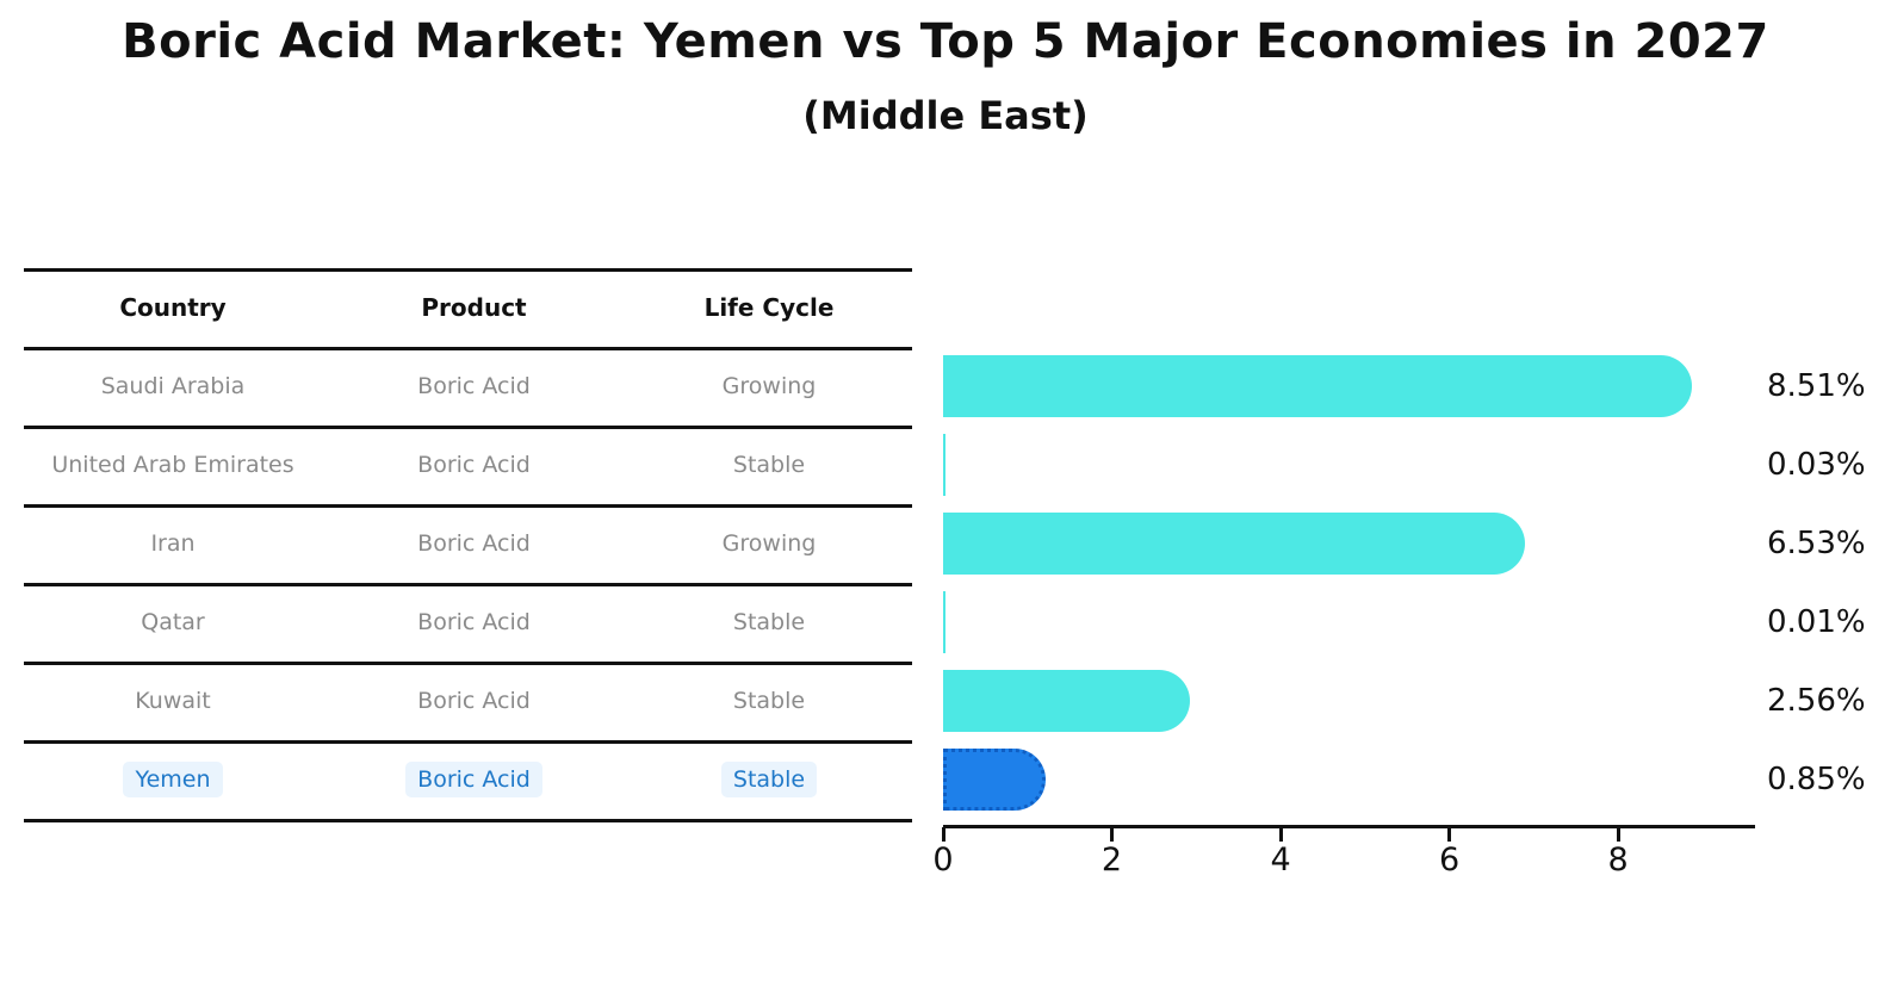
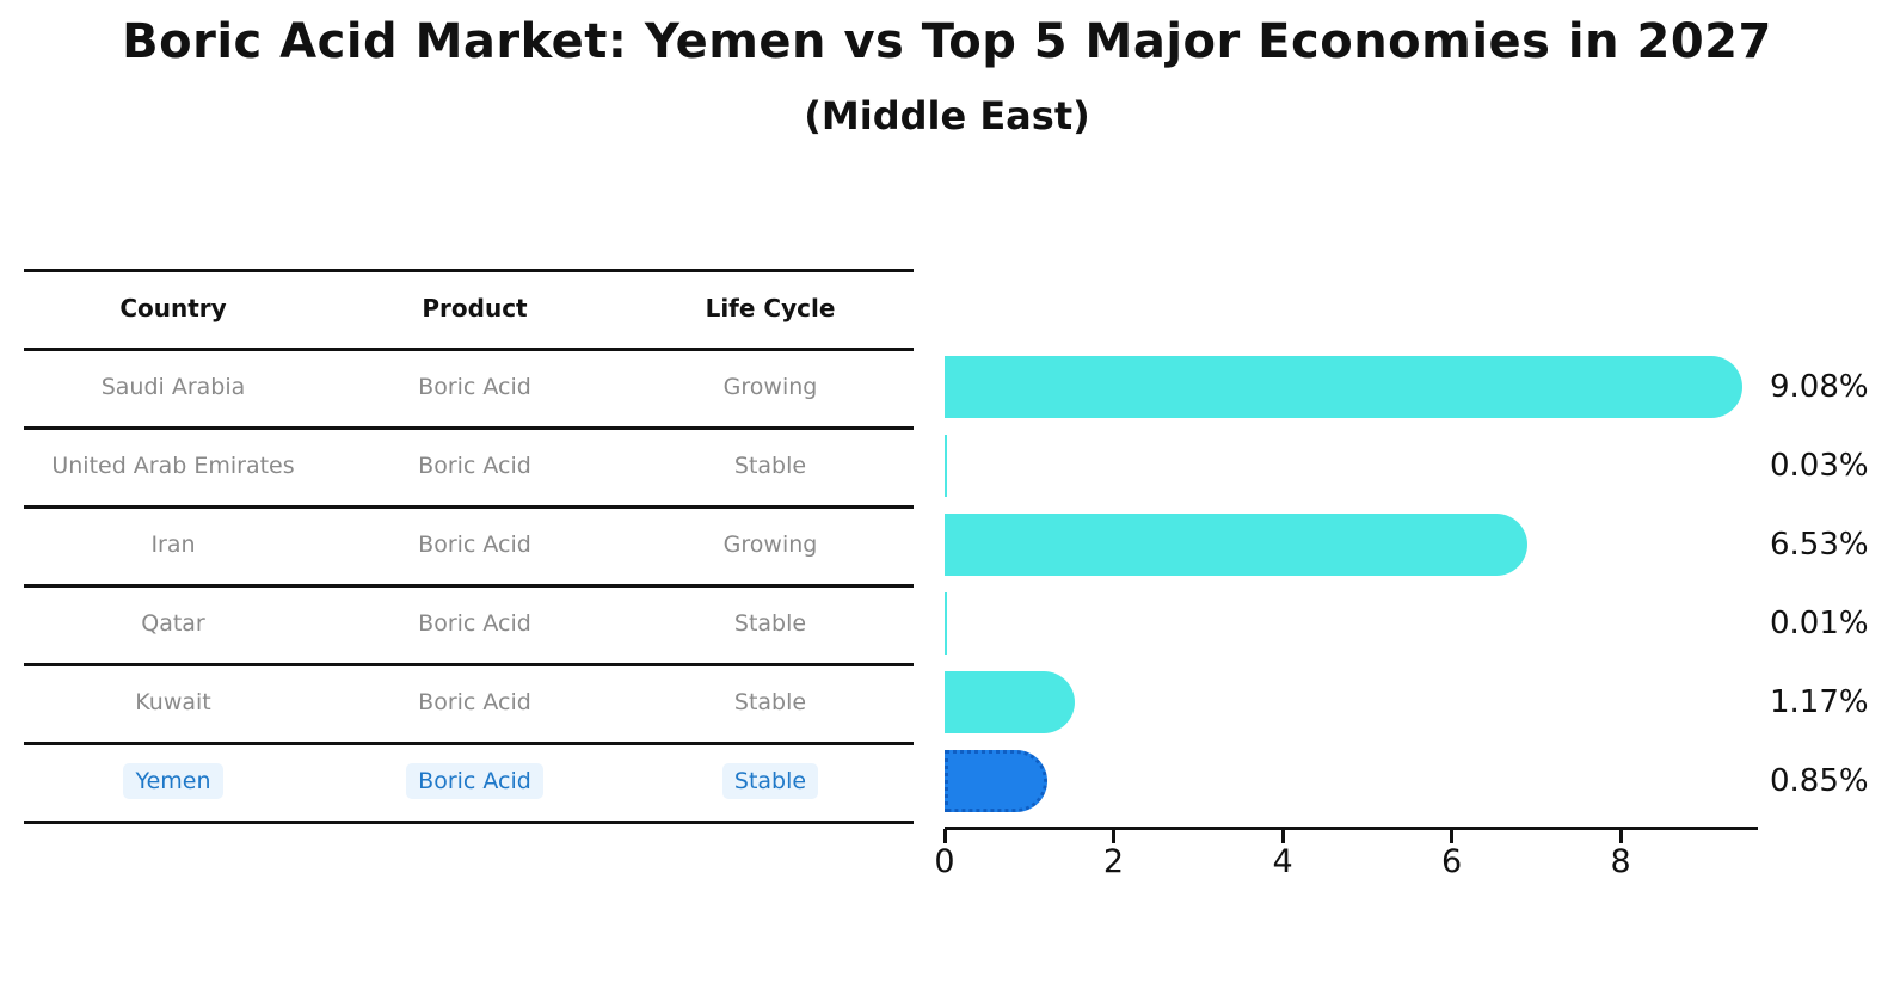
Saudi Arabia: 8.51% -> 9.08%
Kuwait: 2.56% -> 1.17%
